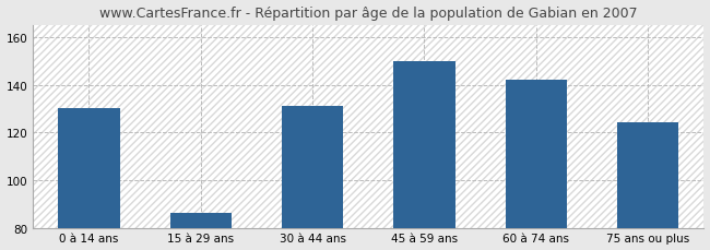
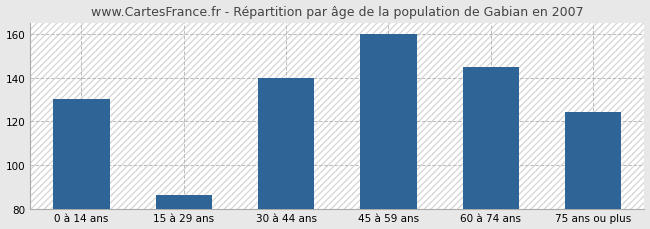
30 à 44 ans: 131 -> 140
45 à 59 ans: 150 -> 160
60 à 74 ans: 142 -> 145
